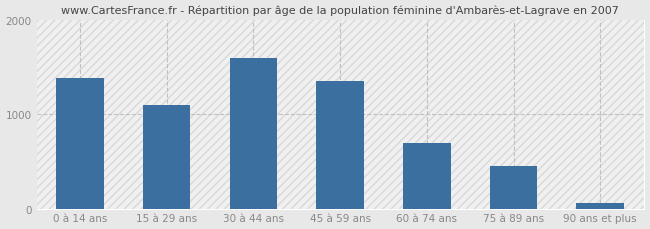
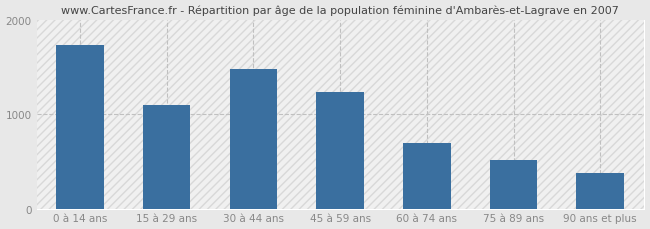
0 à 14 ans: 1390 -> 1740
30 à 44 ans: 1600 -> 1480
45 à 59 ans: 1350 -> 1240
75 à 89 ans: 450 -> 520
90 ans et plus: 60 -> 380
